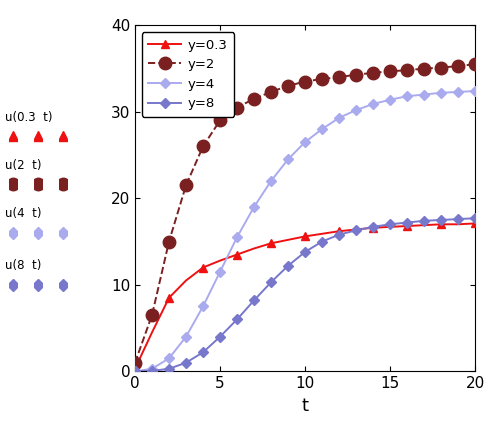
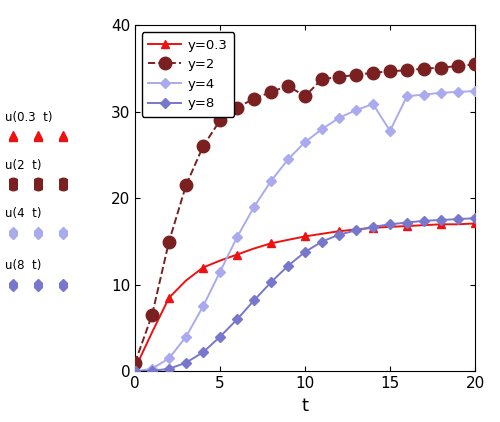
y=2/10: 33.5 -> 31.8
y=4/15: 31.4 -> 27.8
